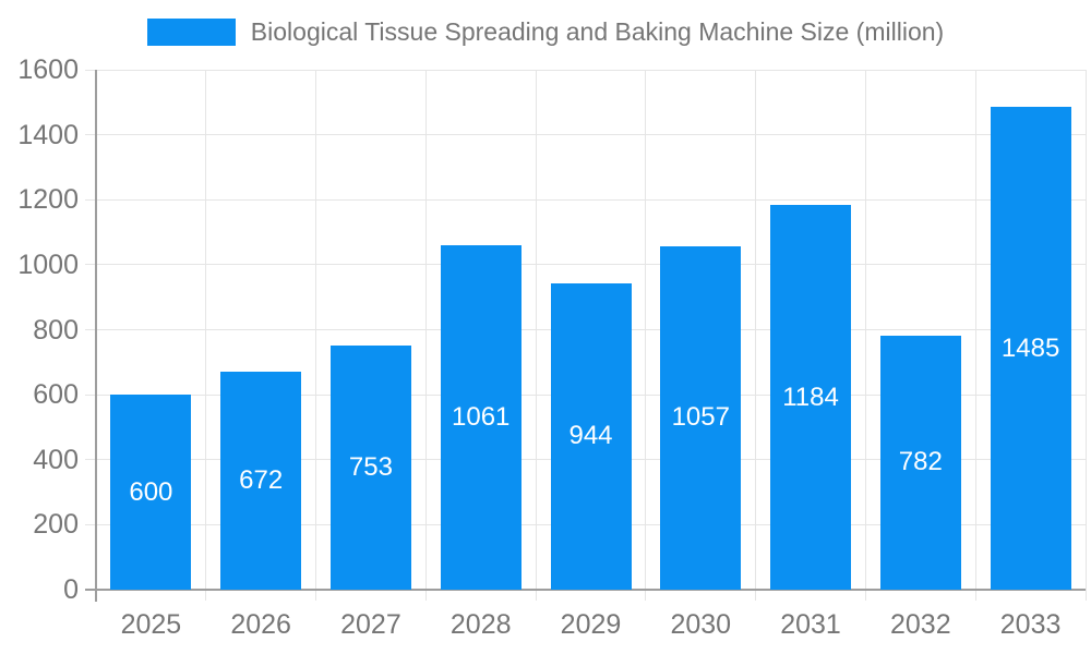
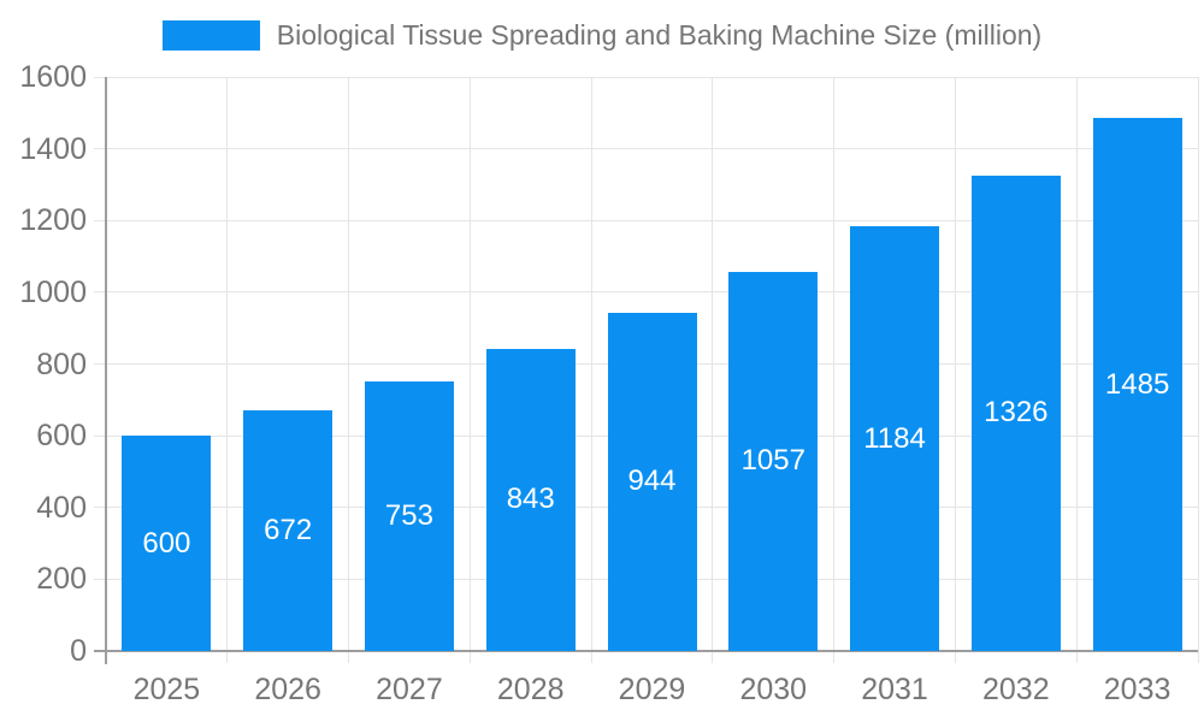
2028: 1061 -> 843
2032: 782 -> 1326
